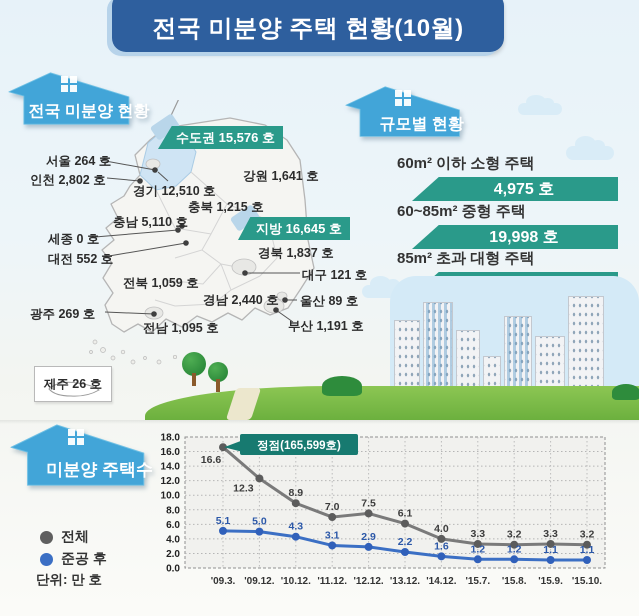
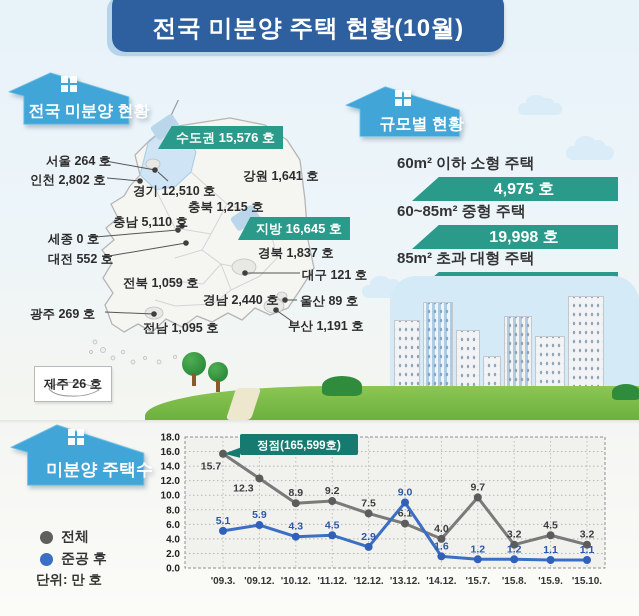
전체/'09.3.: 16.6 -> 15.7
준공 후/'09.12.: 5.0 -> 5.9
전체/'11.12.: 7.0 -> 9.2
준공 후/'11.12.: 3.1 -> 4.5
준공 후/'13.12.: 2.2 -> 9.0
전체/'15.7.: 3.3 -> 9.7
전체/'15.9.: 3.3 -> 4.5
